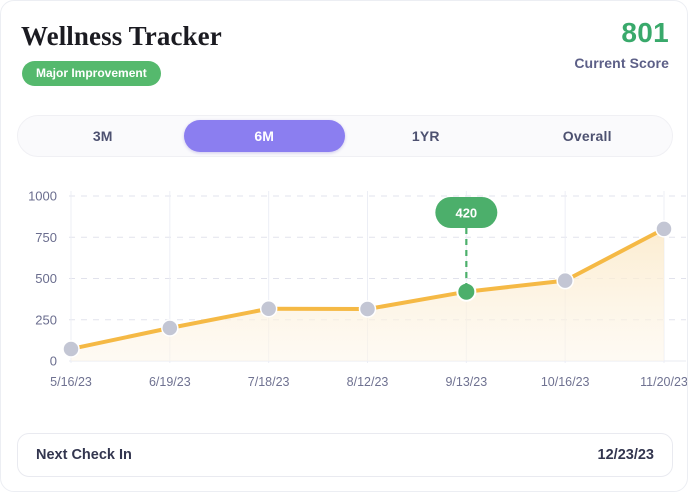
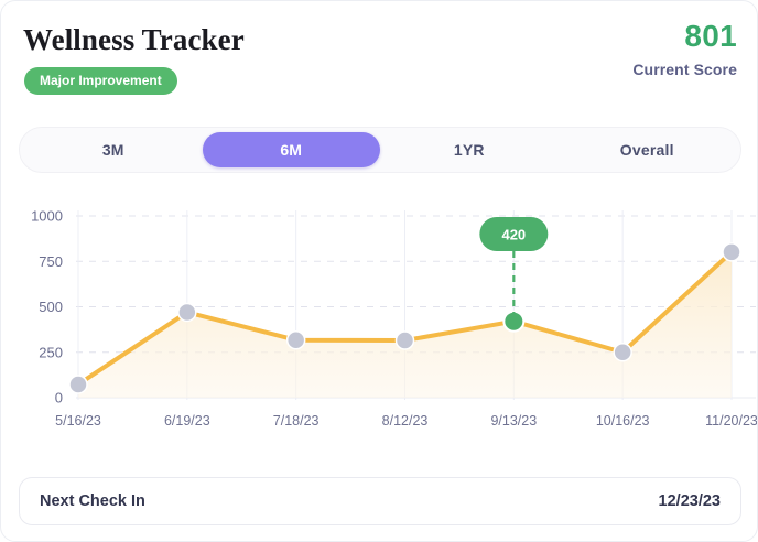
6/19/23: 200 -> 470
10/16/23: 490 -> 250
